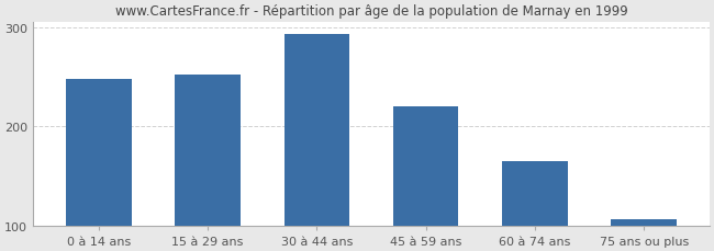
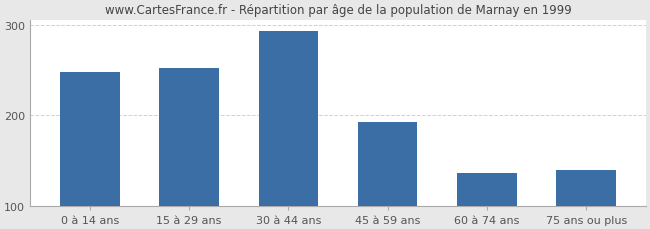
45 à 59 ans: 220 -> 192
60 à 74 ans: 165 -> 136
75 ans ou plus: 106 -> 140
